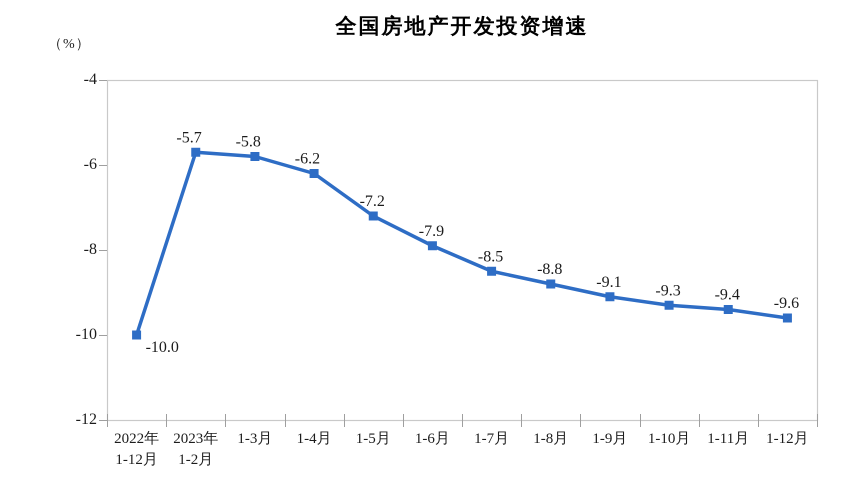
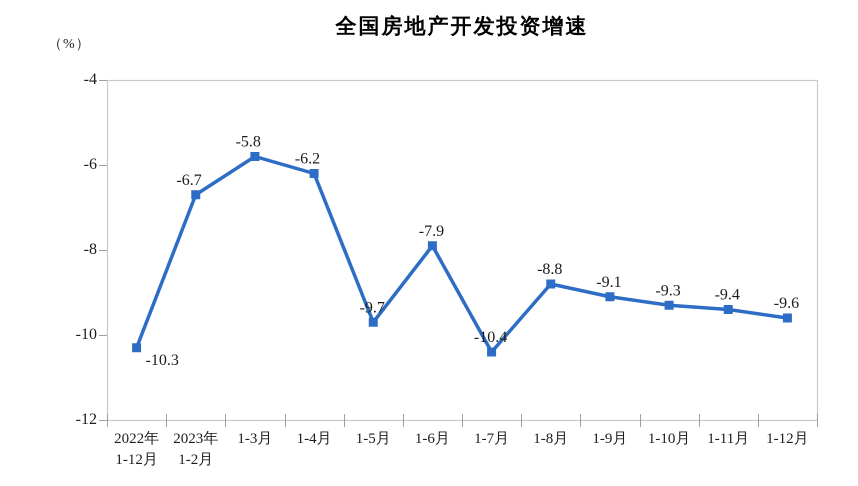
2022年 1-12月: -10.0 -> -10.3
2023年 1-2月: -5.7 -> -6.7
1-5月: -7.2 -> -9.7
1-7月: -8.5 -> -10.4
